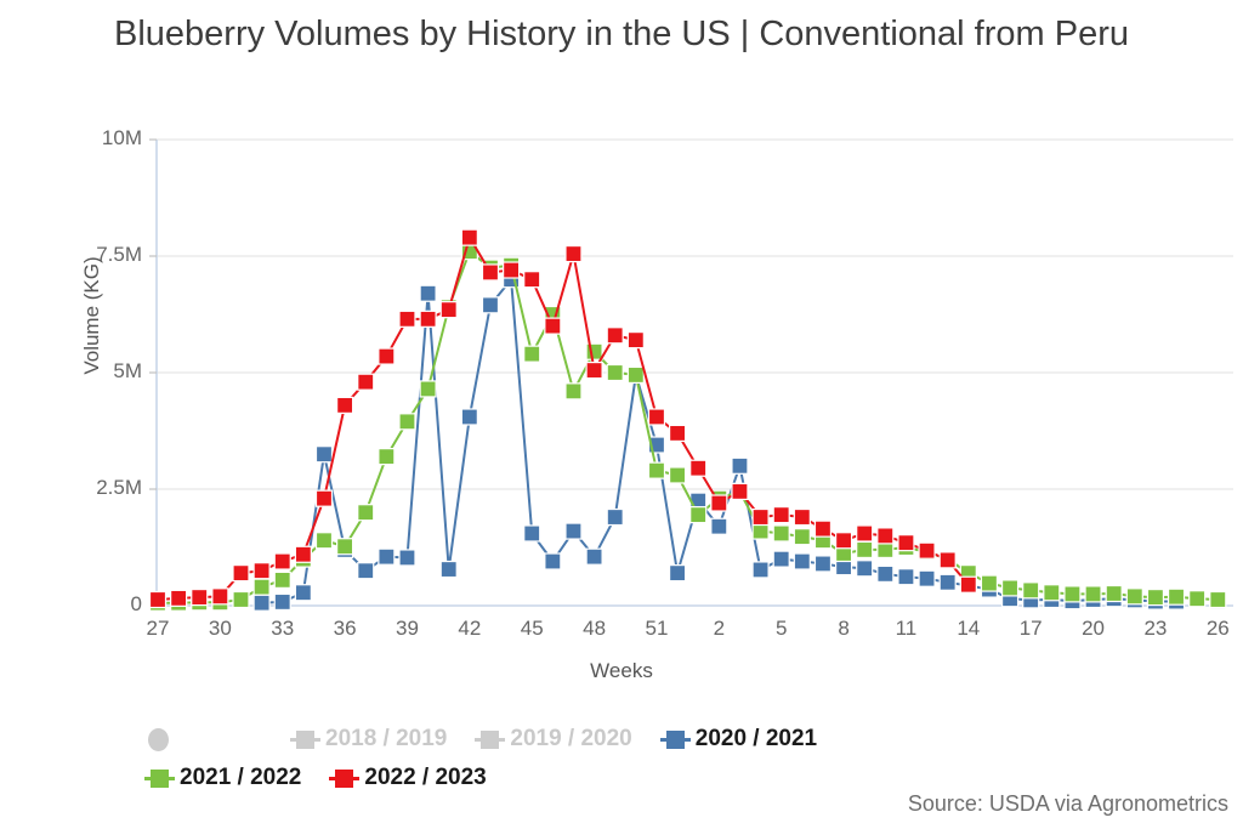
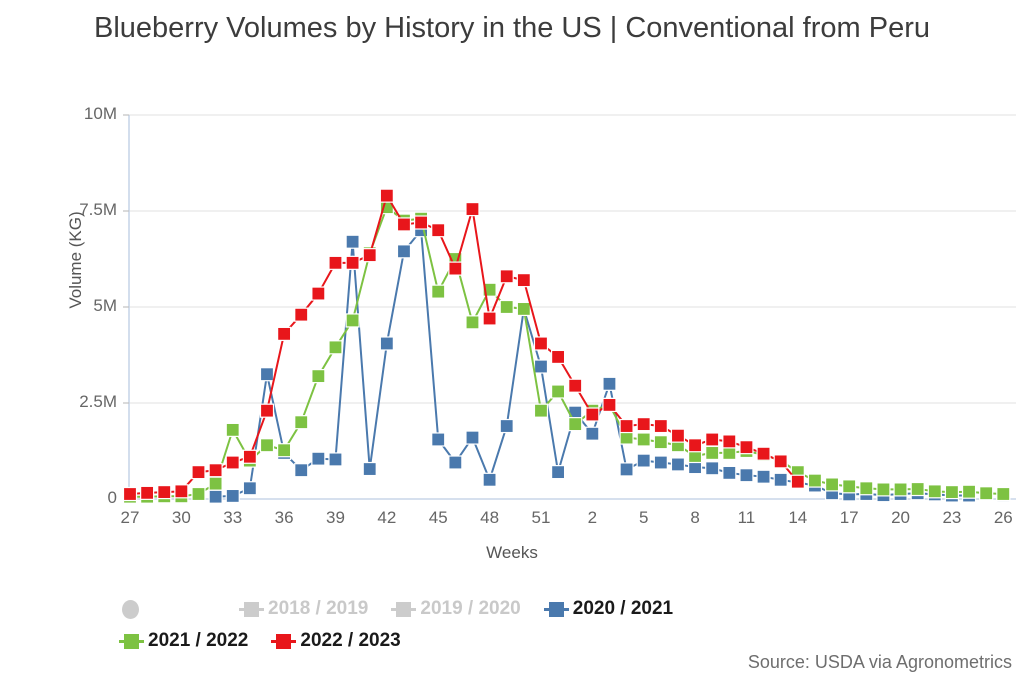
2021 / 2022/33: 0.6M -> 1.8M
2020 / 2021/48: 1.0M -> 0.5M
2022 / 2023/48: 5.0M -> 4.7M
2021 / 2022/51: 2.9M -> 2.3M
